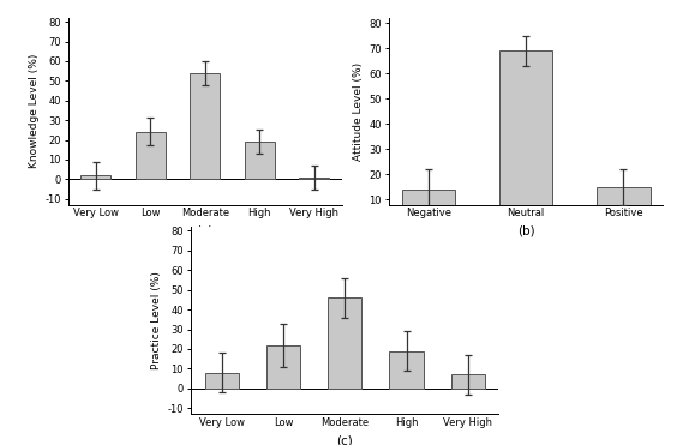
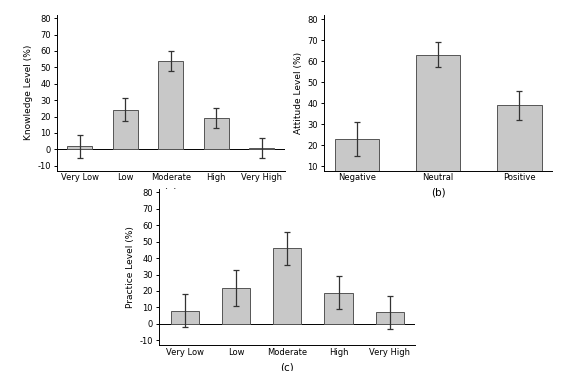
Negative: 14 -> 23
Neutral: 69 -> 63
Positive: 15 -> 39
